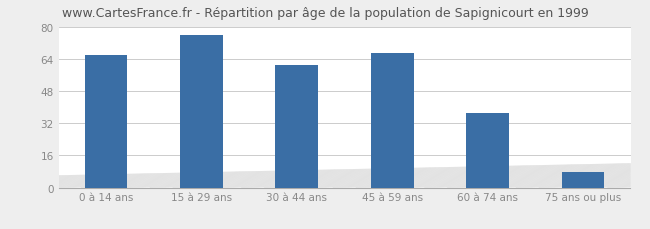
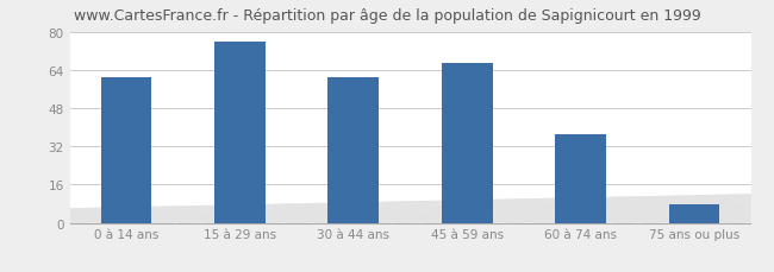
0 à 14 ans: 66 -> 61
